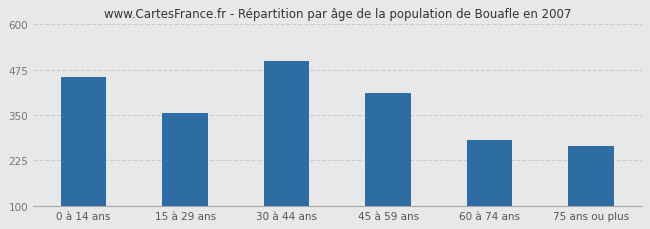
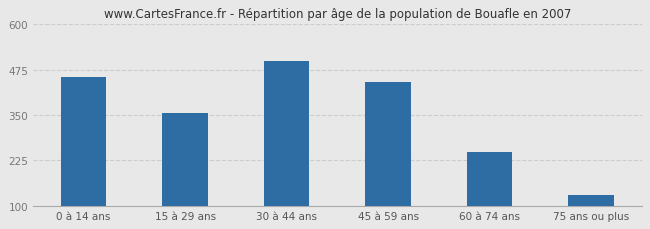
45 à 59 ans: 410 -> 440
60 à 74 ans: 280 -> 248
75 ans ou plus: 265 -> 130
